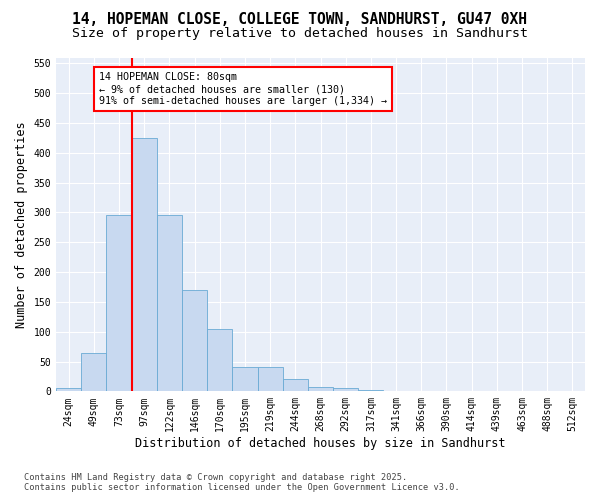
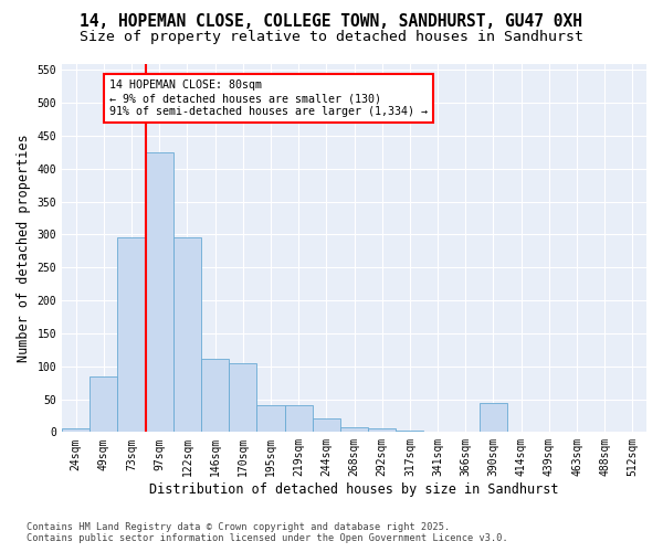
49sqm: 65 -> 84
146sqm: 170 -> 112
390sqm: 1 -> 44
